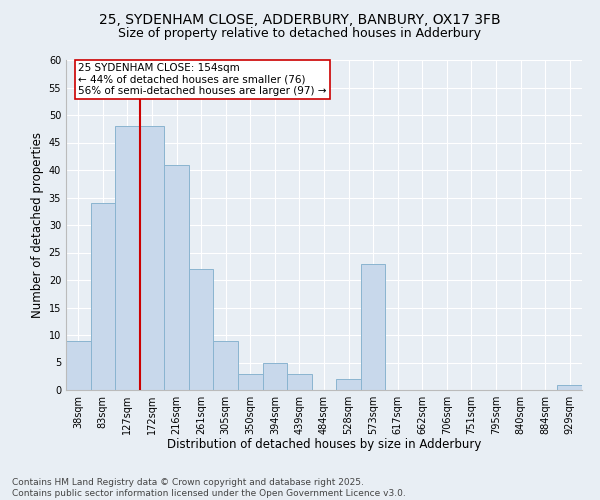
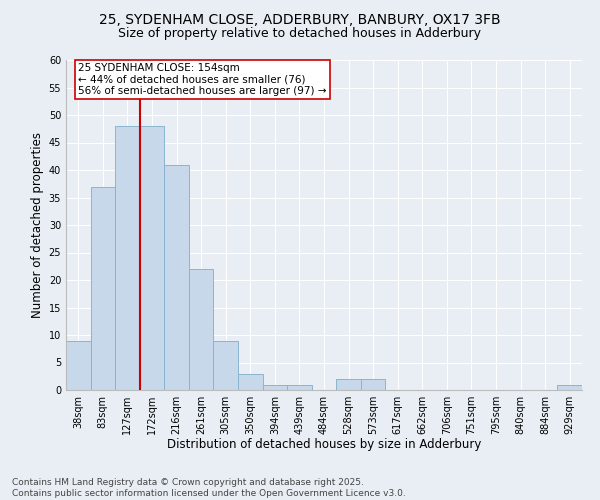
83sqm: 34 -> 37
394sqm: 5 -> 1
439sqm: 3 -> 1
573sqm: 23 -> 2
